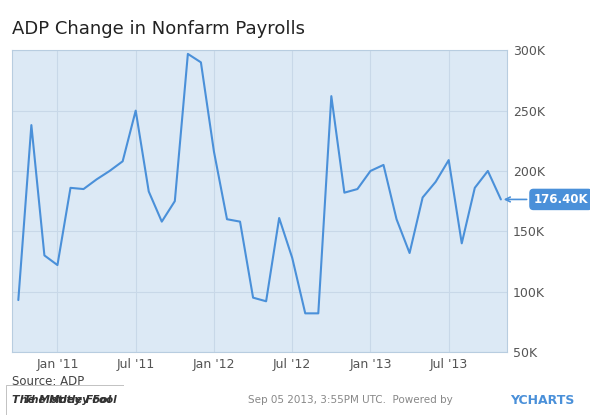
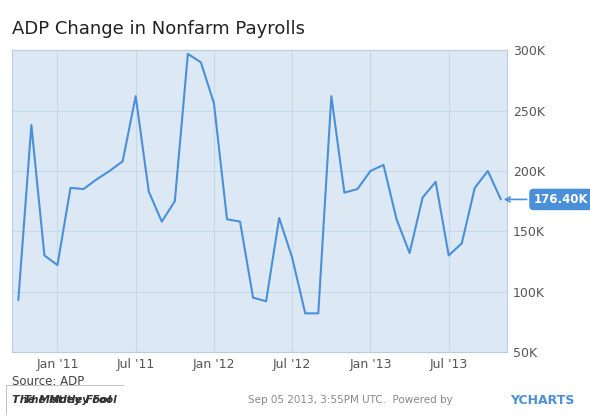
Jul '11: 250K -> 262K
Jan '12: 216K -> 256K
Jul '13: 209K -> 130K
